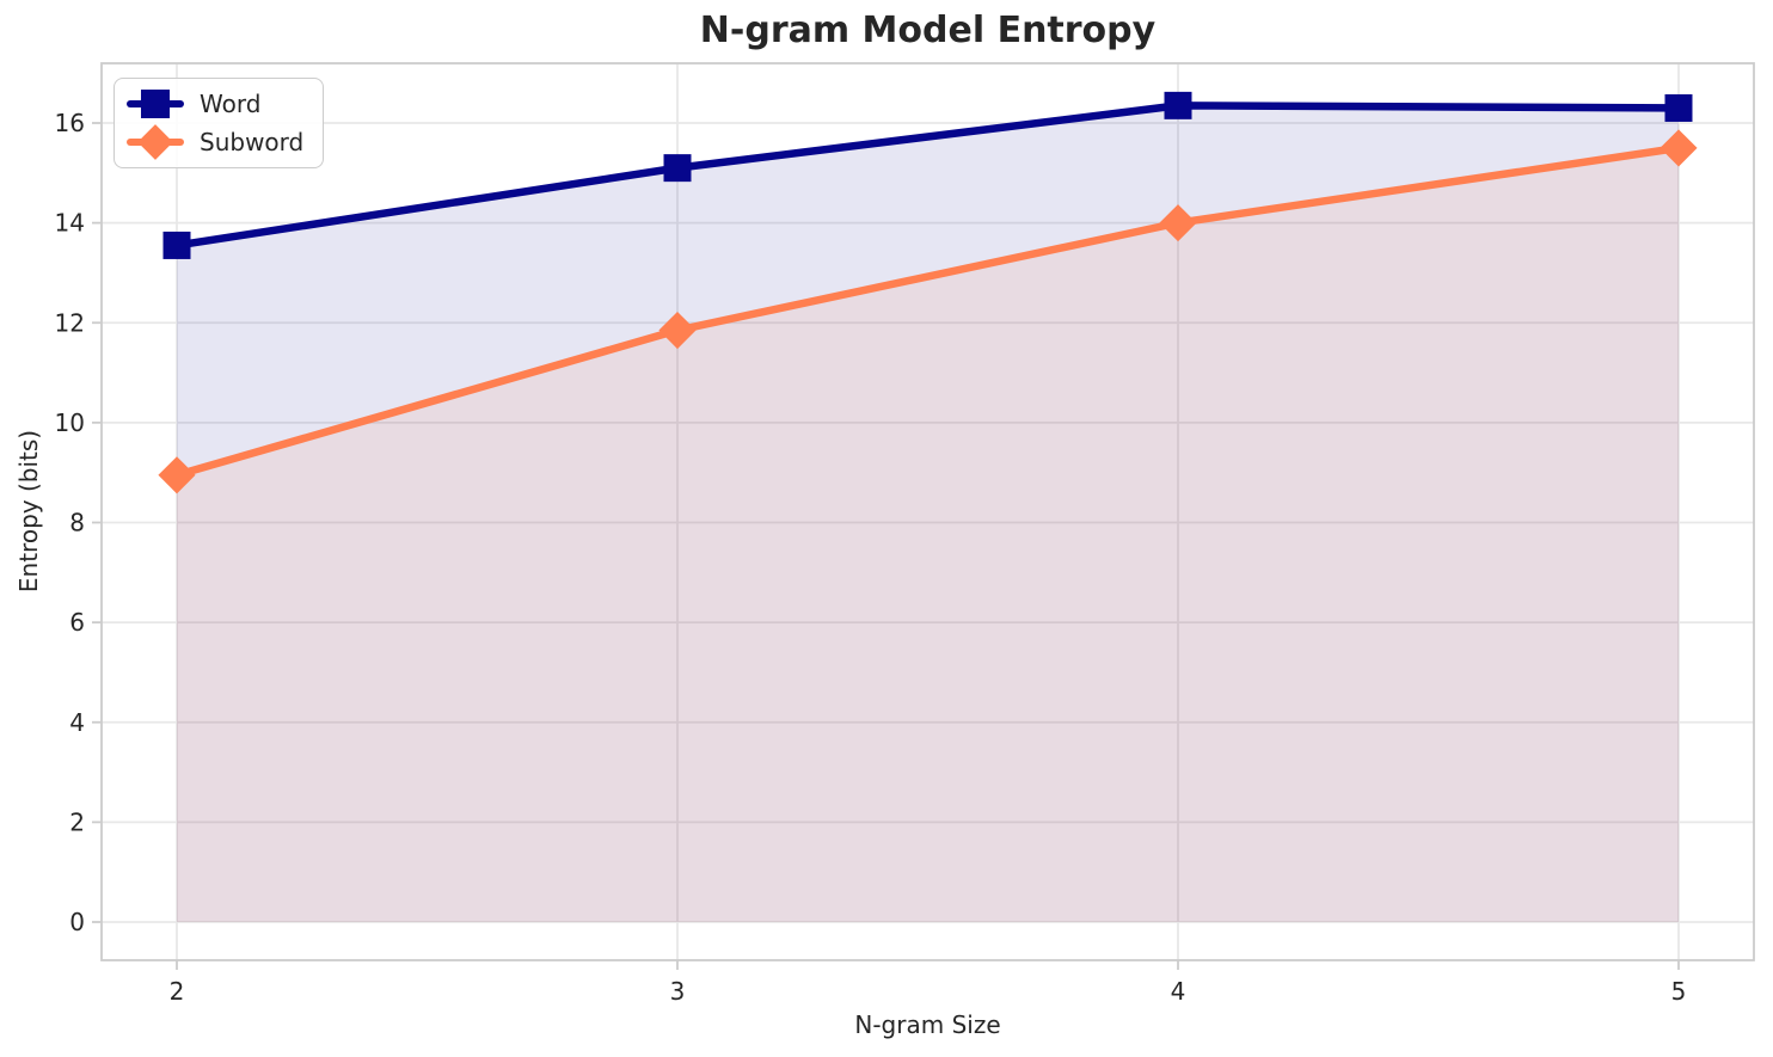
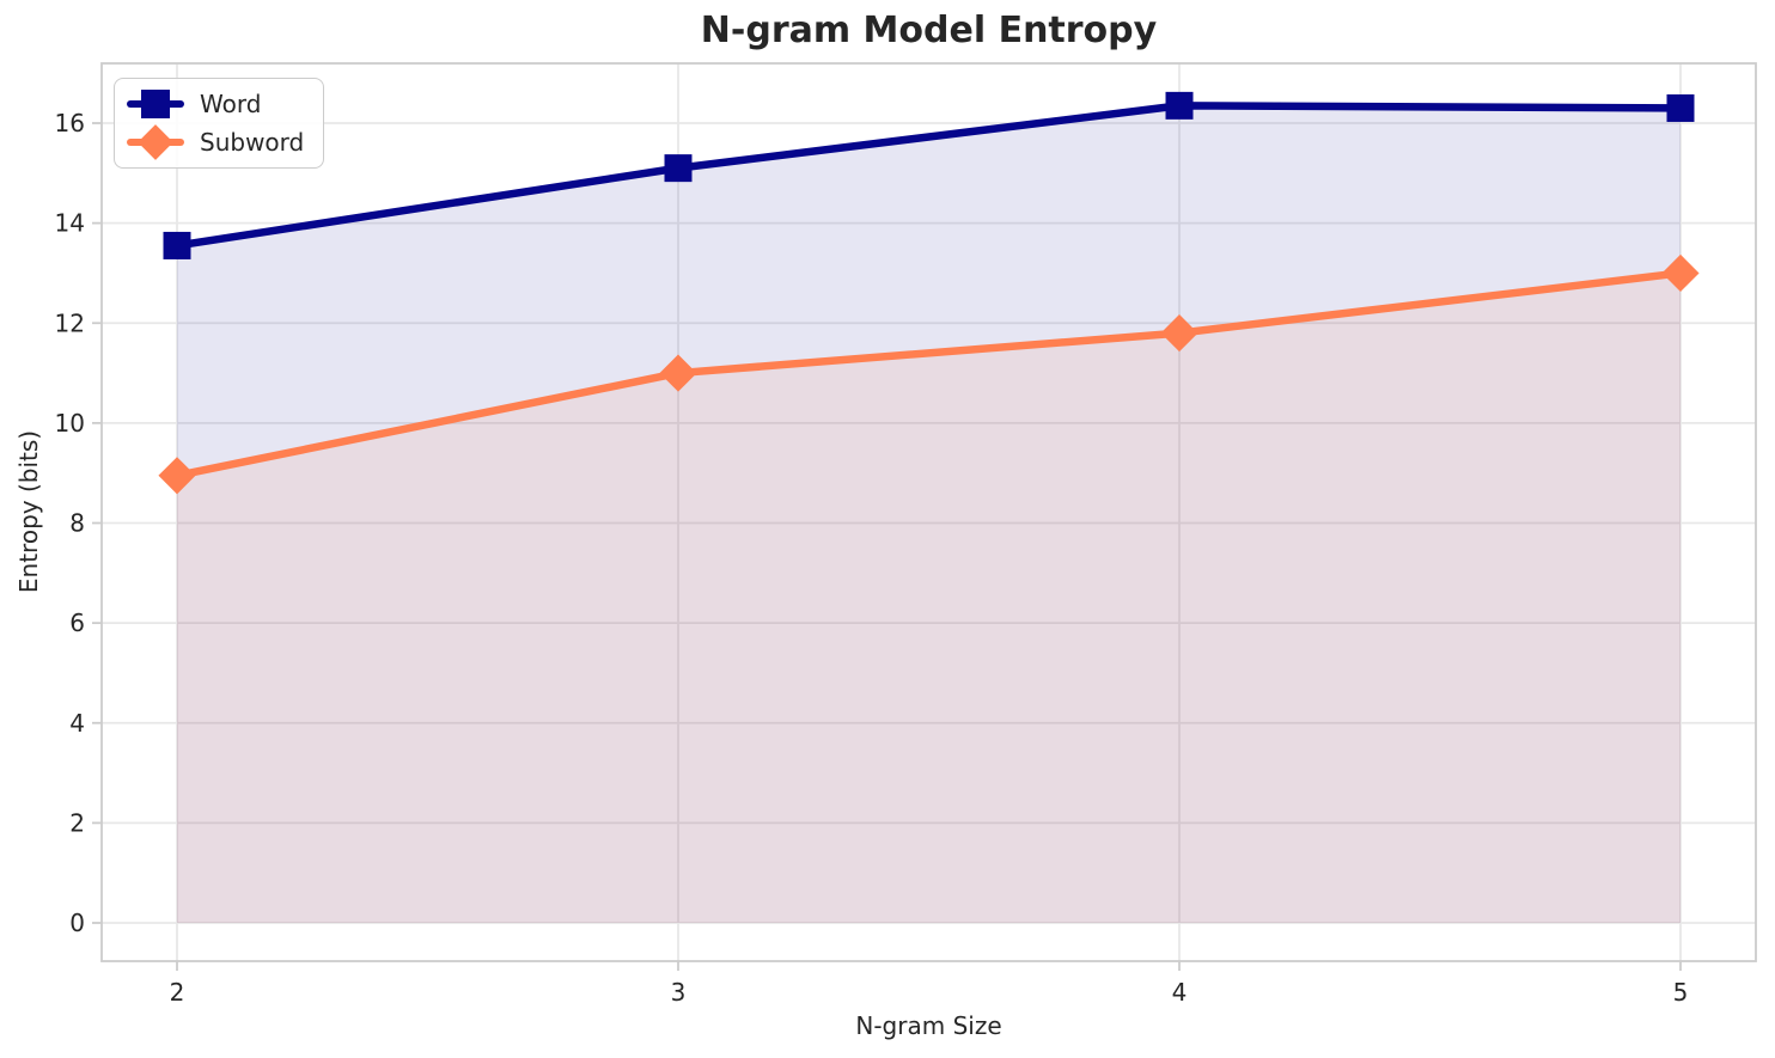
Subword/3: 11.8 -> 11.0
Subword/4: 14.0 -> 11.8
Subword/5: 15.5 -> 13.0
